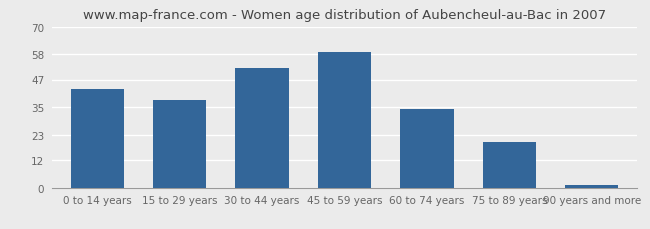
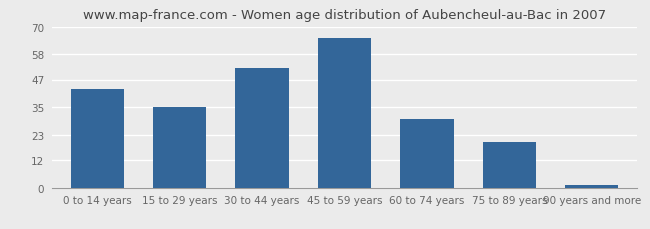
15 to 29 years: 38 -> 35
45 to 59 years: 59 -> 65
60 to 74 years: 34 -> 30
